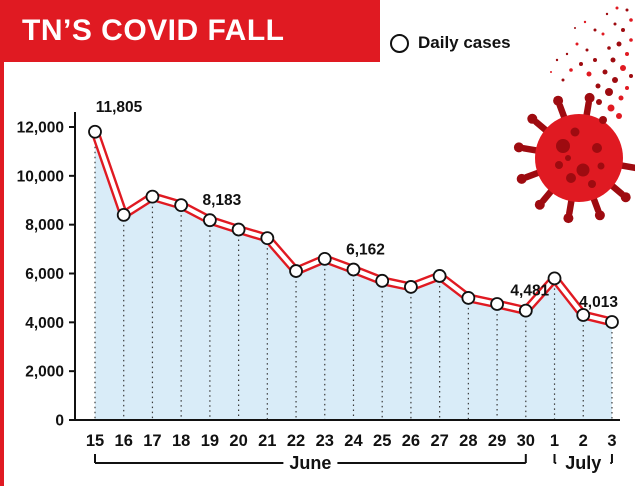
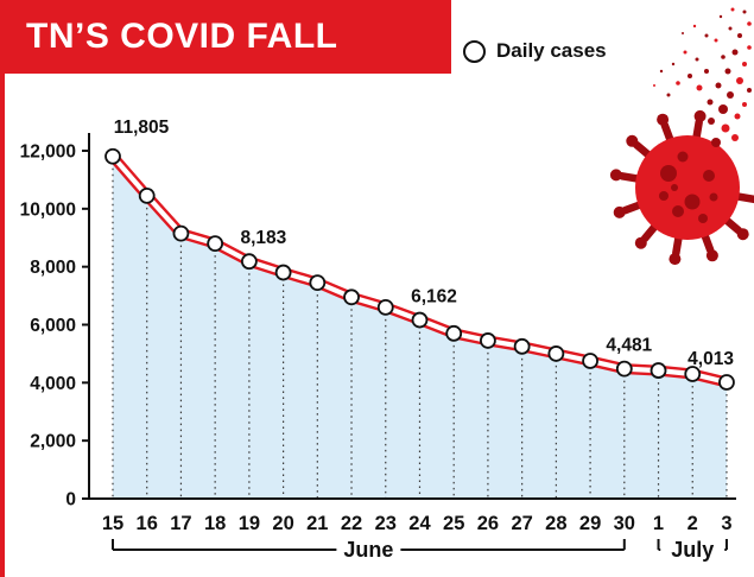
16: 8400 -> 10400
22: 6100 -> 7000
27: 5900 -> 5200
1: 5800 -> 4400
